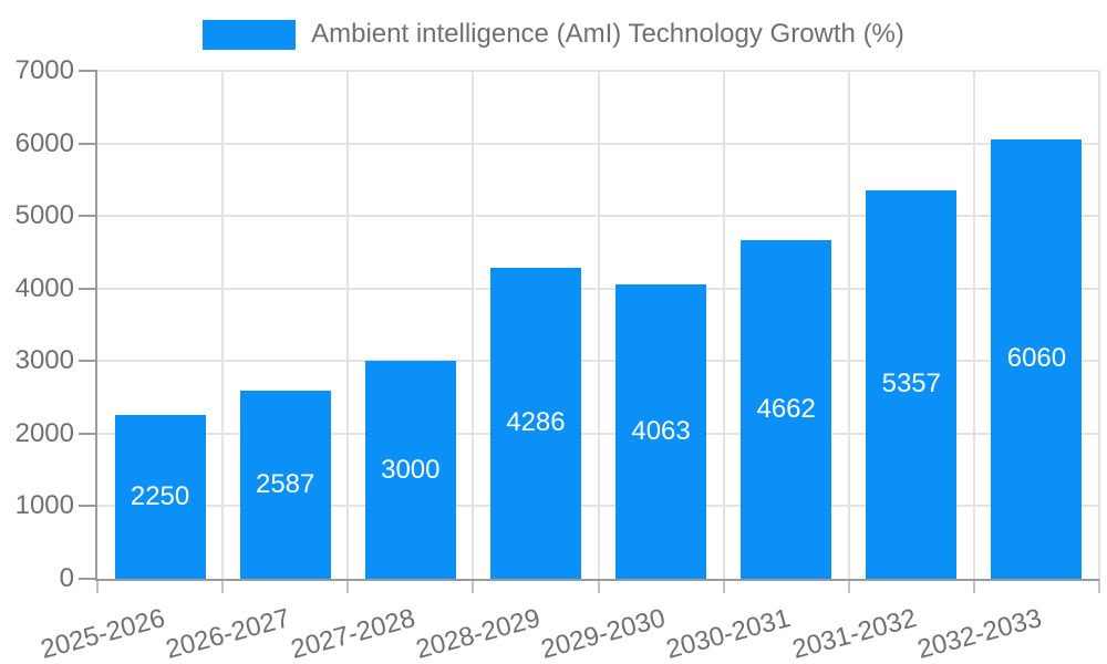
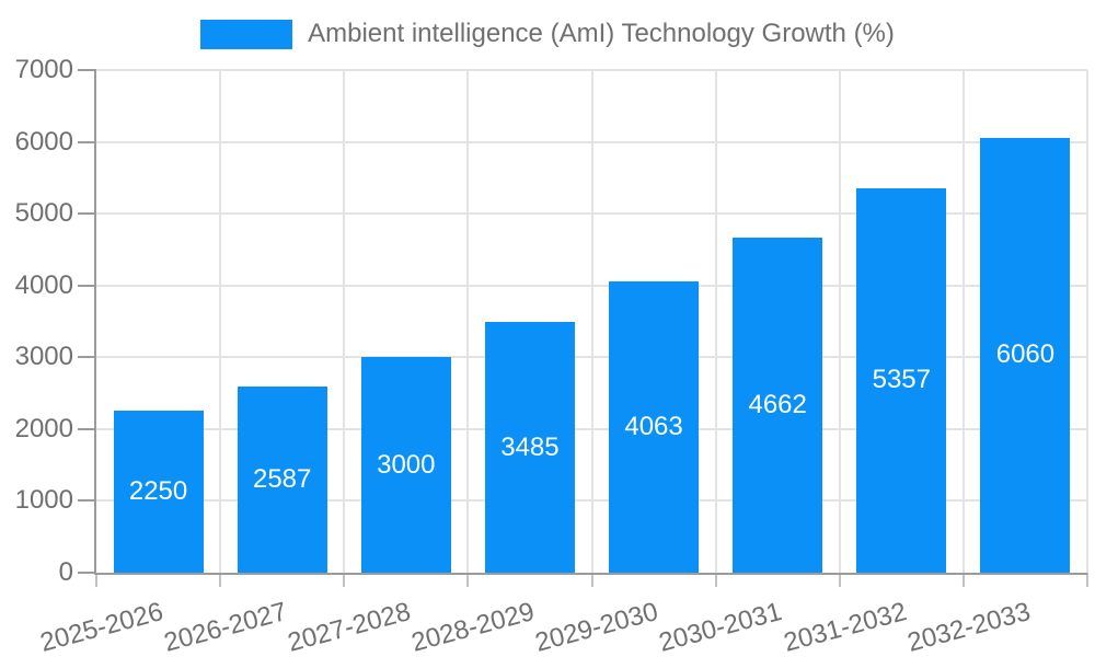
2028-2029: 4286 -> 3485
